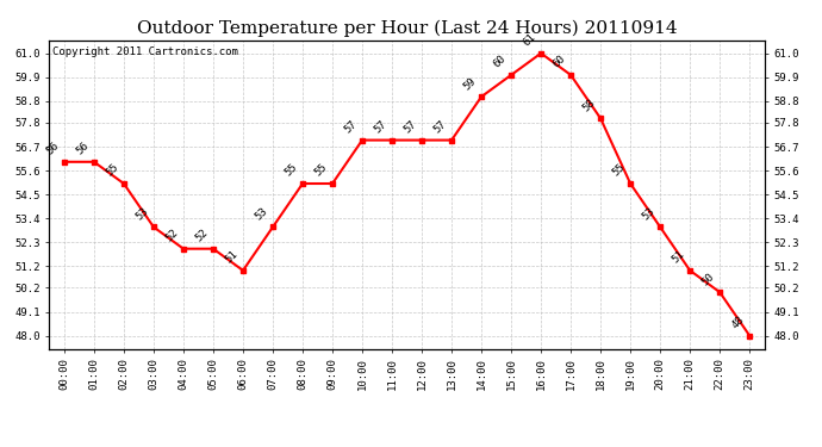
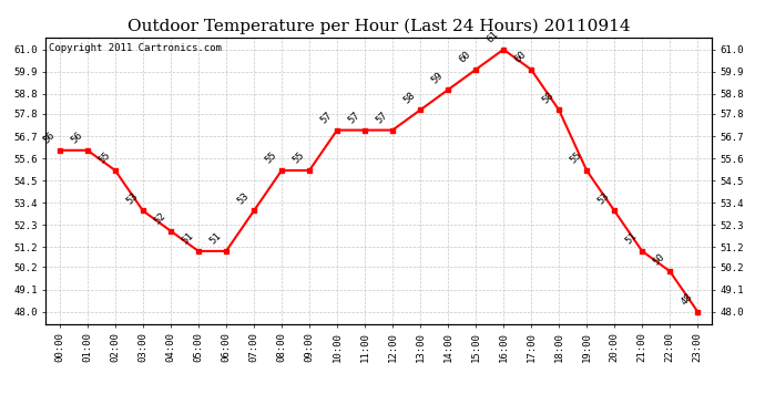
05:00: 52 -> 51
13:00: 57 -> 58
